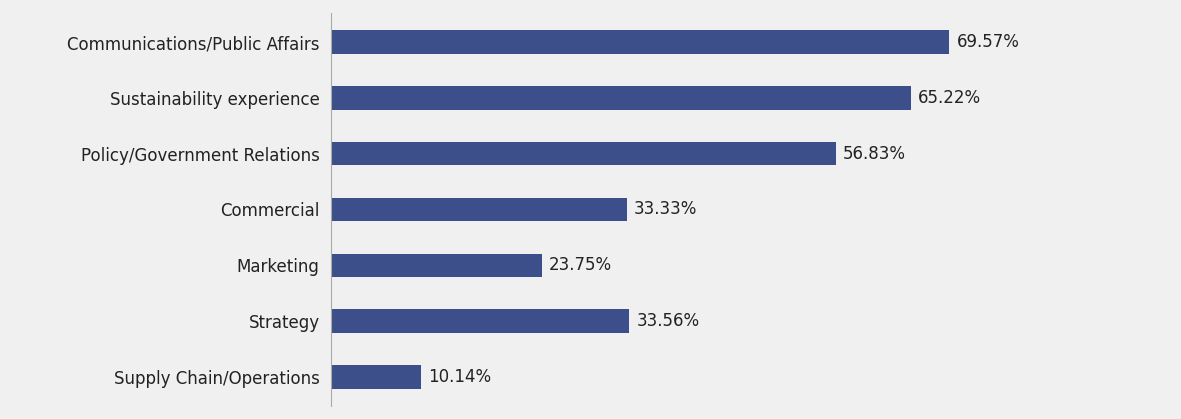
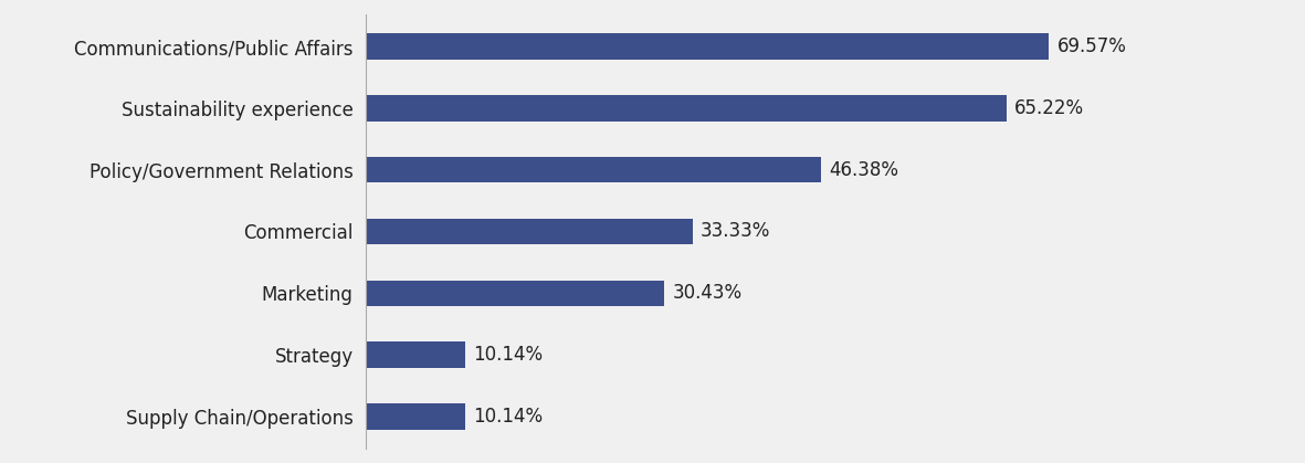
Policy/Government Relations: 56.83% -> 46.38%
Marketing: 23.75% -> 30.43%
Strategy: 33.56% -> 10.14%
